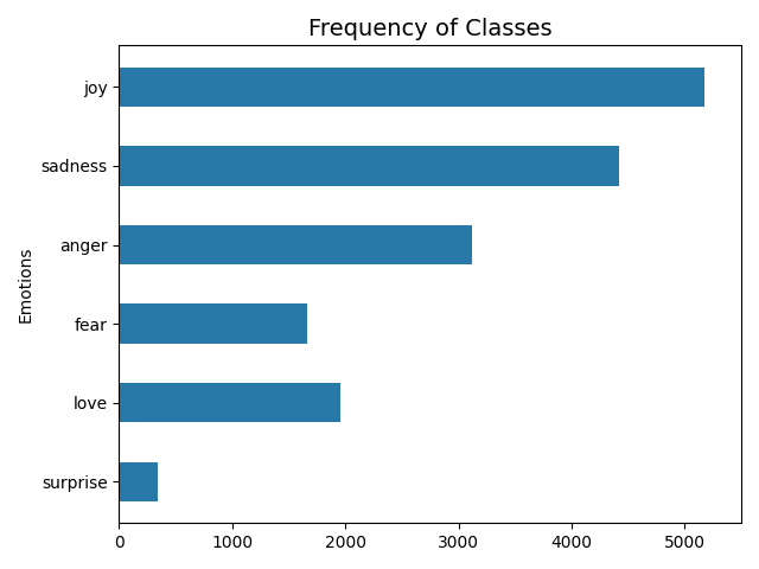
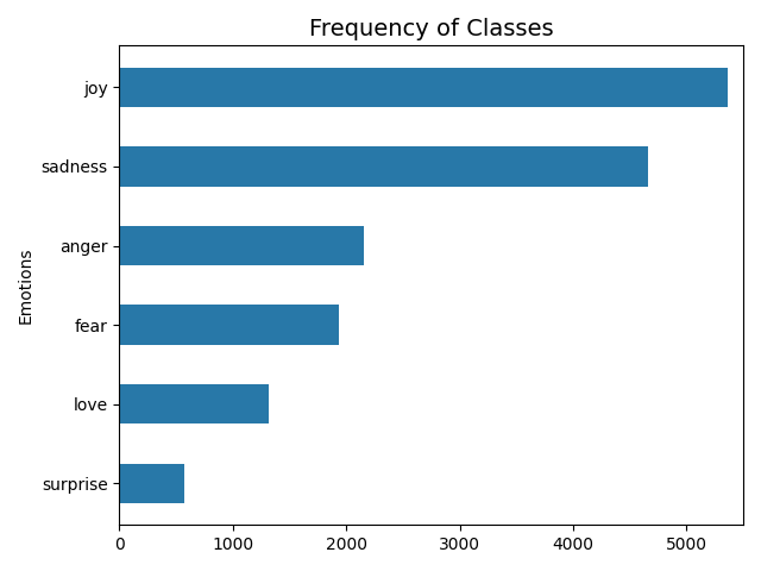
joy: 5180 -> 5360
sadness: 4420 -> 4670
anger: 3120 -> 2160
fear: 1660 -> 1940
love: 1960 -> 1320
surprise: 340 -> 570
